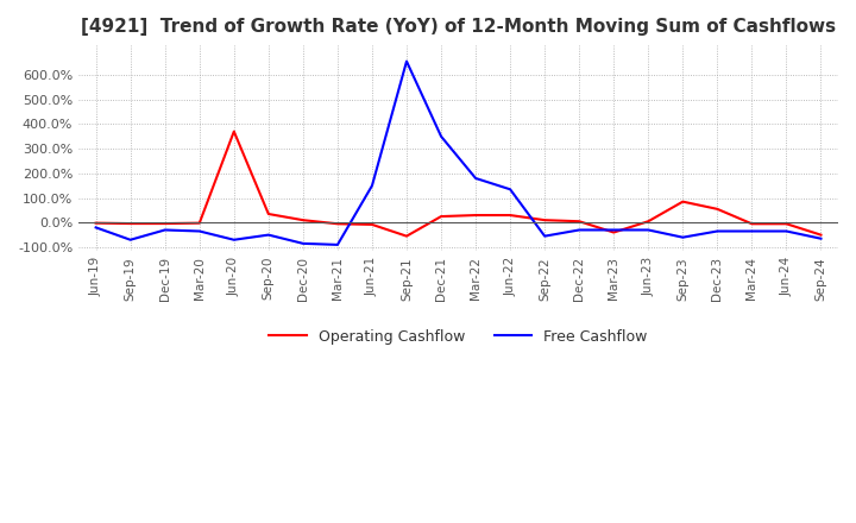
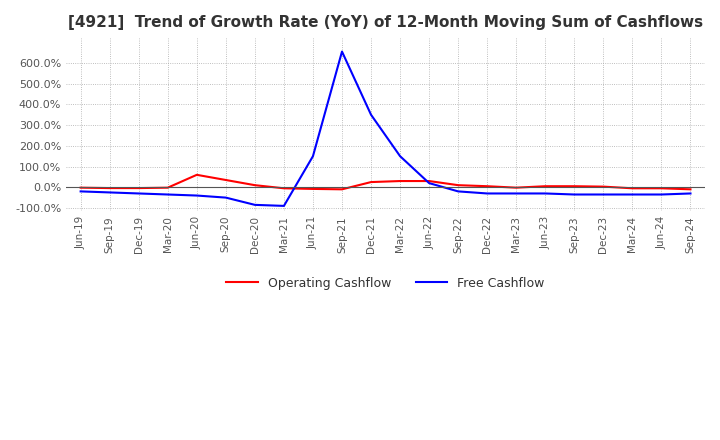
Free Cashflow/Sep-19: -70% -> -25%
Operating Cashflow/Jun-20: 370% -> 60%
Free Cashflow/Jun-20: -70% -> -40%
Operating Cashflow/Sep-21: -55% -> -10%
Free Cashflow/Mar-22: 180% -> 150%
Free Cashflow/Jun-22: 135% -> 20%
Free Cashflow/Sep-22: -55% -> -20%
Operating Cashflow/Mar-23: -40% -> -2%
Operating Cashflow/Sep-23: 85% -> 5%
Free Cashflow/Sep-23: -60% -> -35%
Operating Cashflow/Dec-23: 55% -> 3%
Operating Cashflow/Sep-24: -50% -> -10%
Free Cashflow/Sep-24: -65% -> -30%
